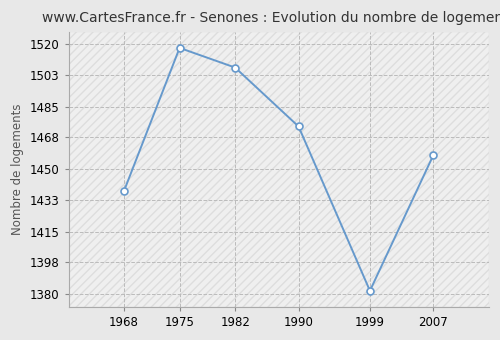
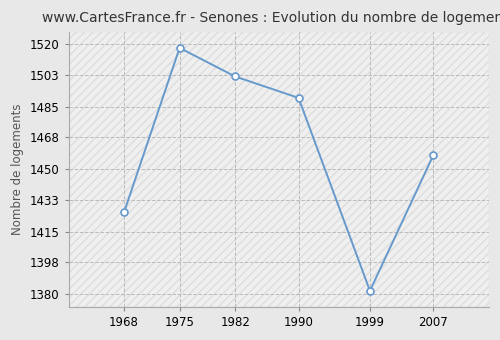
1968: 1438 -> 1426
1982: 1507 -> 1502
1990: 1474 -> 1490
